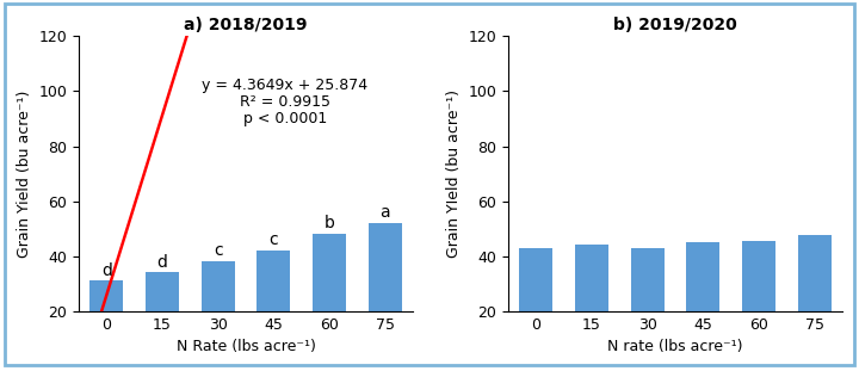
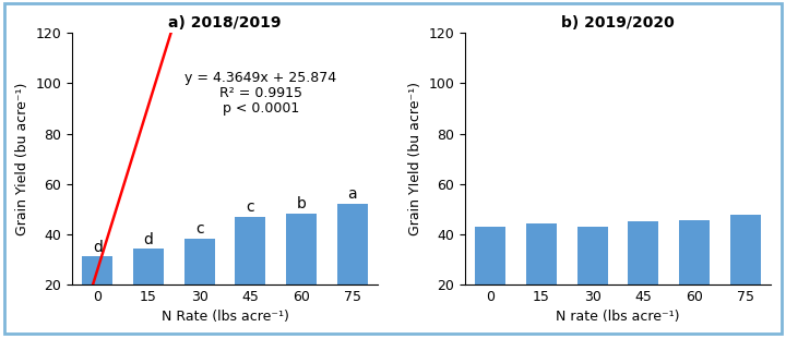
a) 2018/2019/45: 42 -> 47
